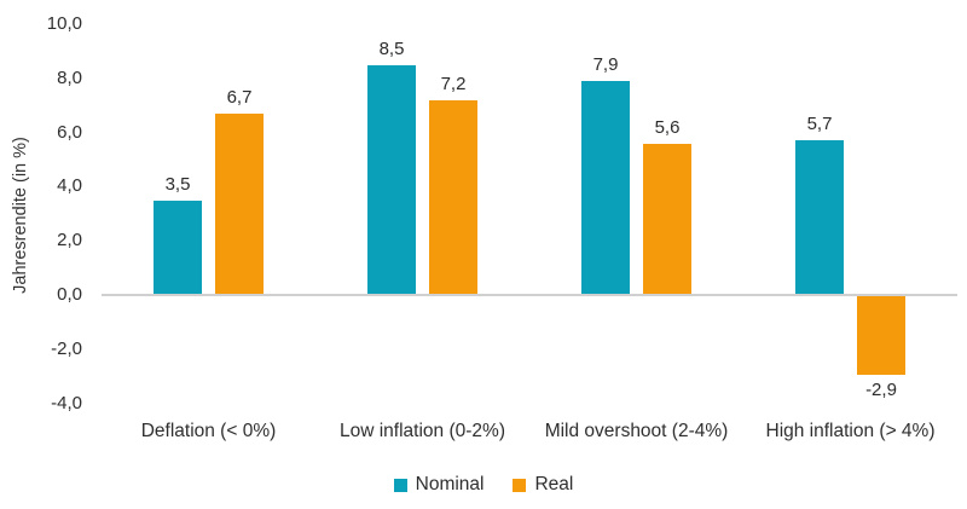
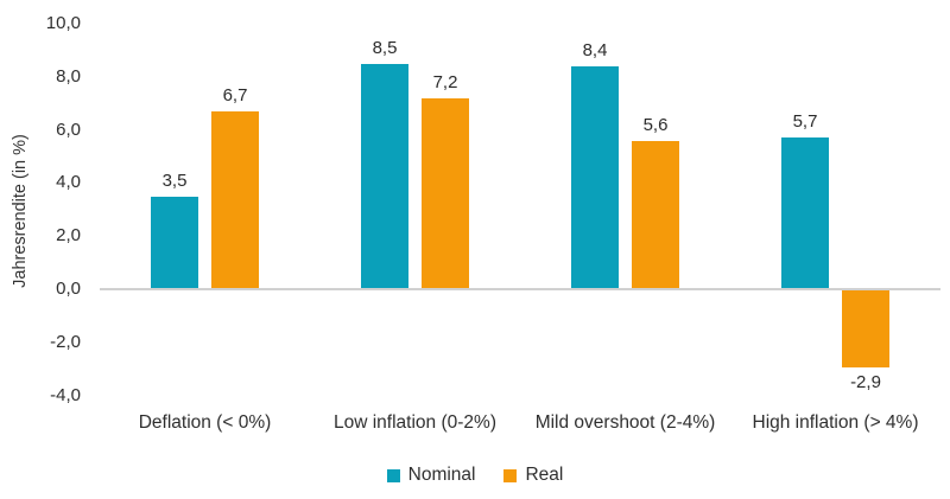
Nominal/Mild overshoot (2-4%): 7,9 -> 8,4
